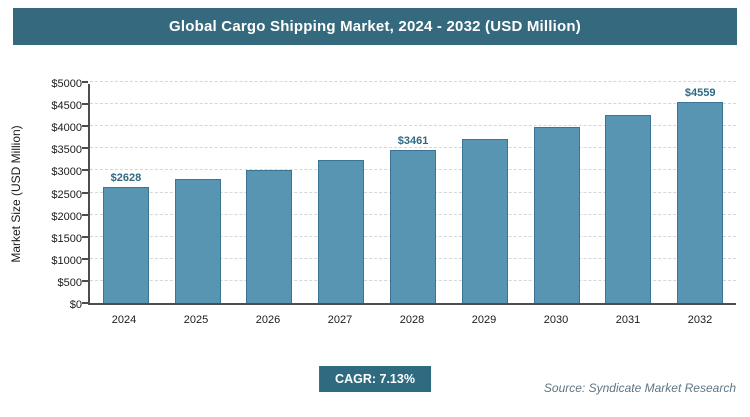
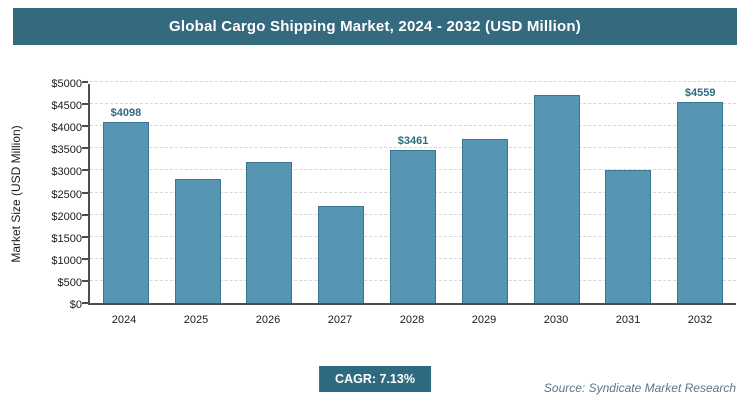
2024: $2628 -> $4098
2026: $3000 -> $3200
2027: $3200 -> $2200
2030: $4000 -> $4700
2031: $4300 -> $3000
